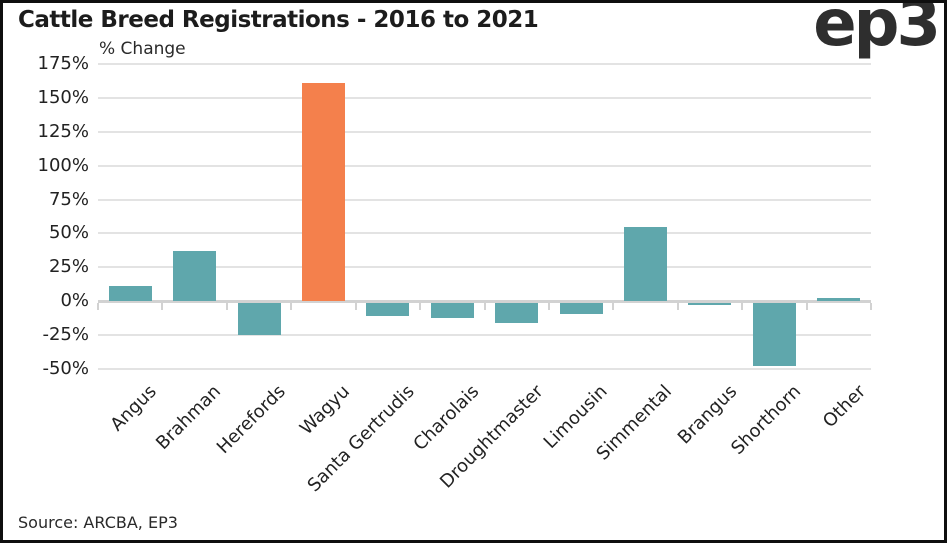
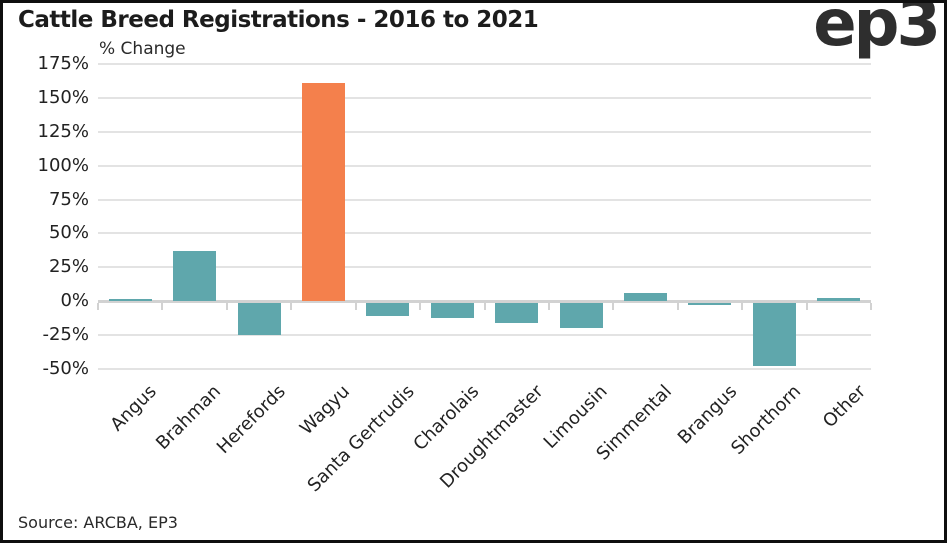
Angus: 11% -> 2%
Limousin: -8% -> -19%
Simmental: 55% -> 6%
